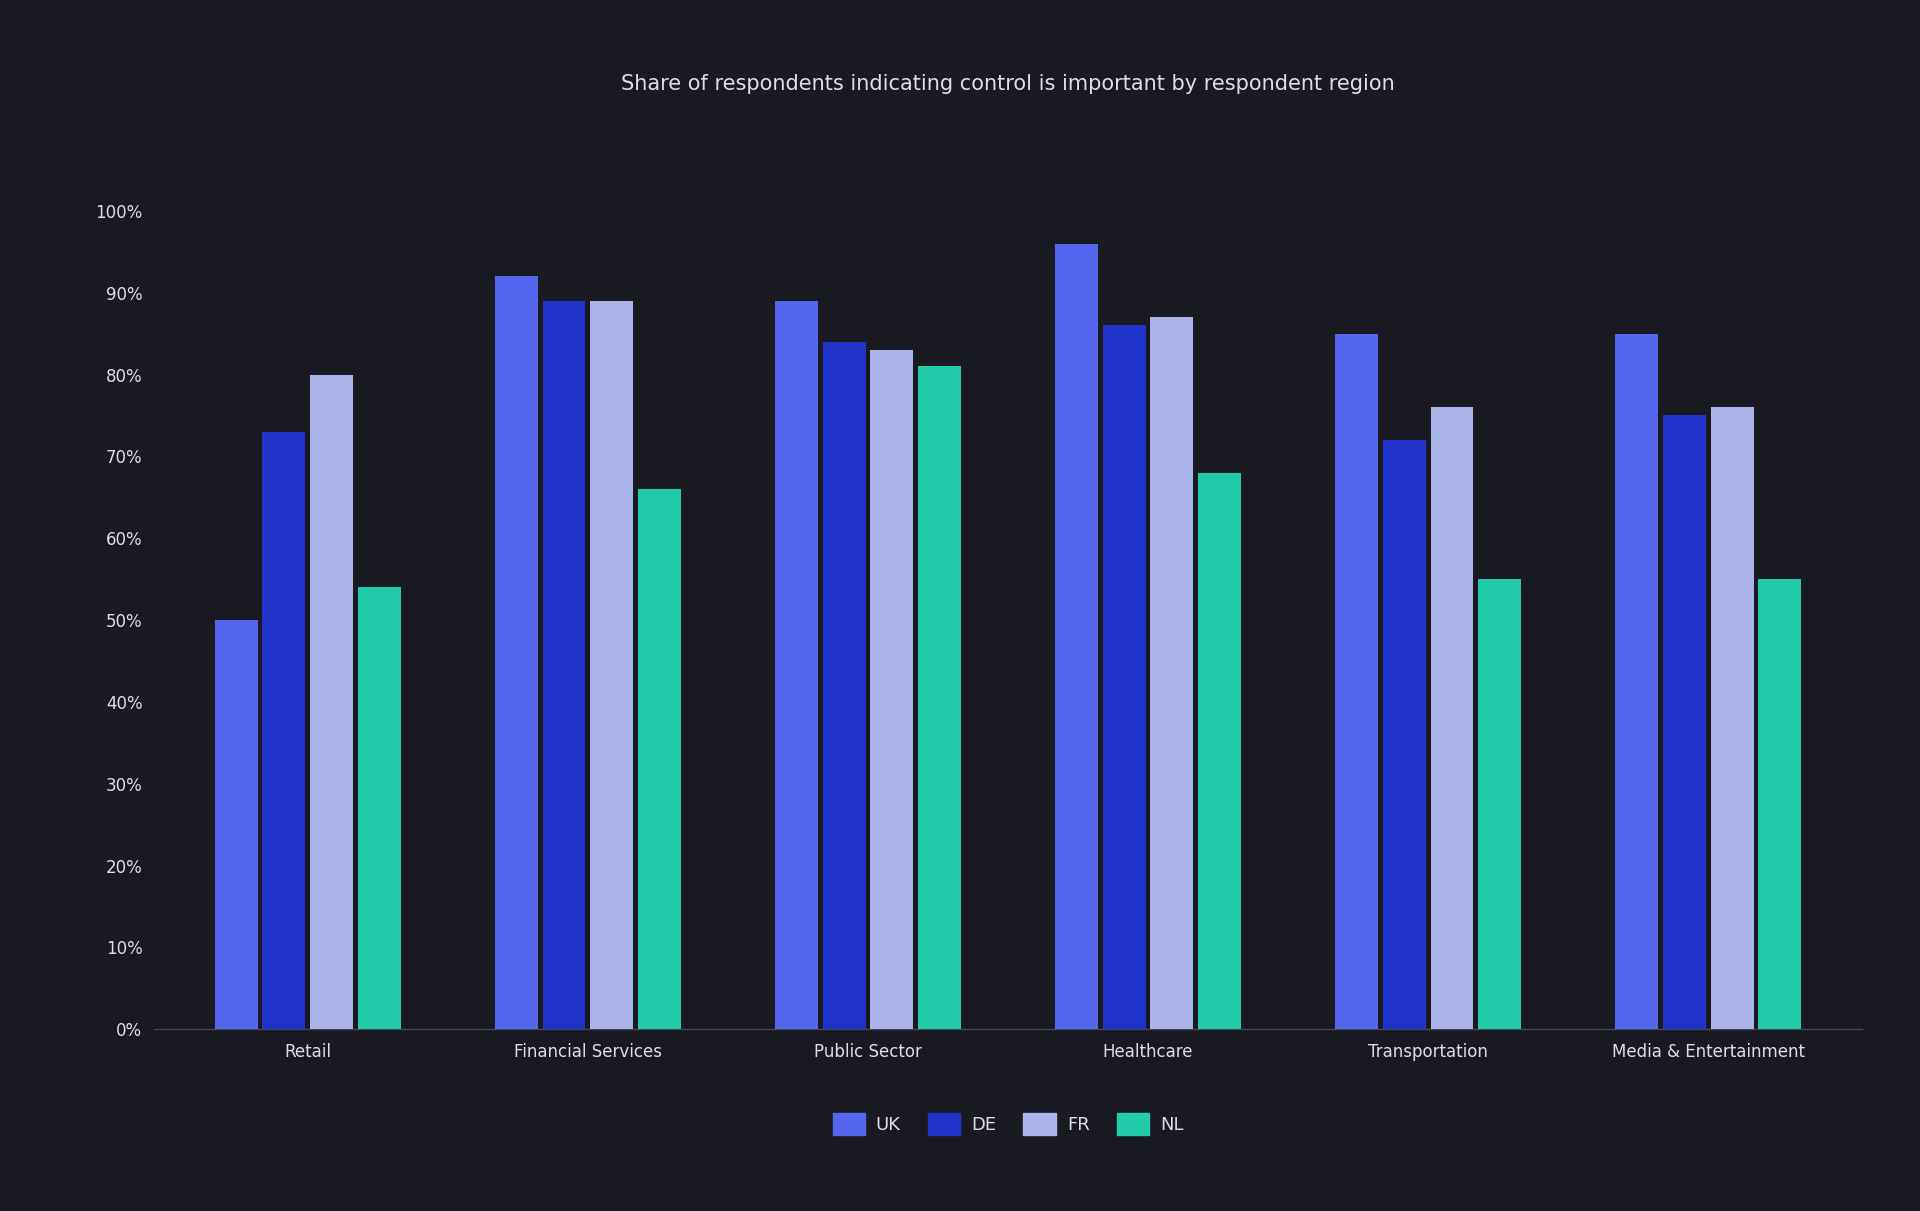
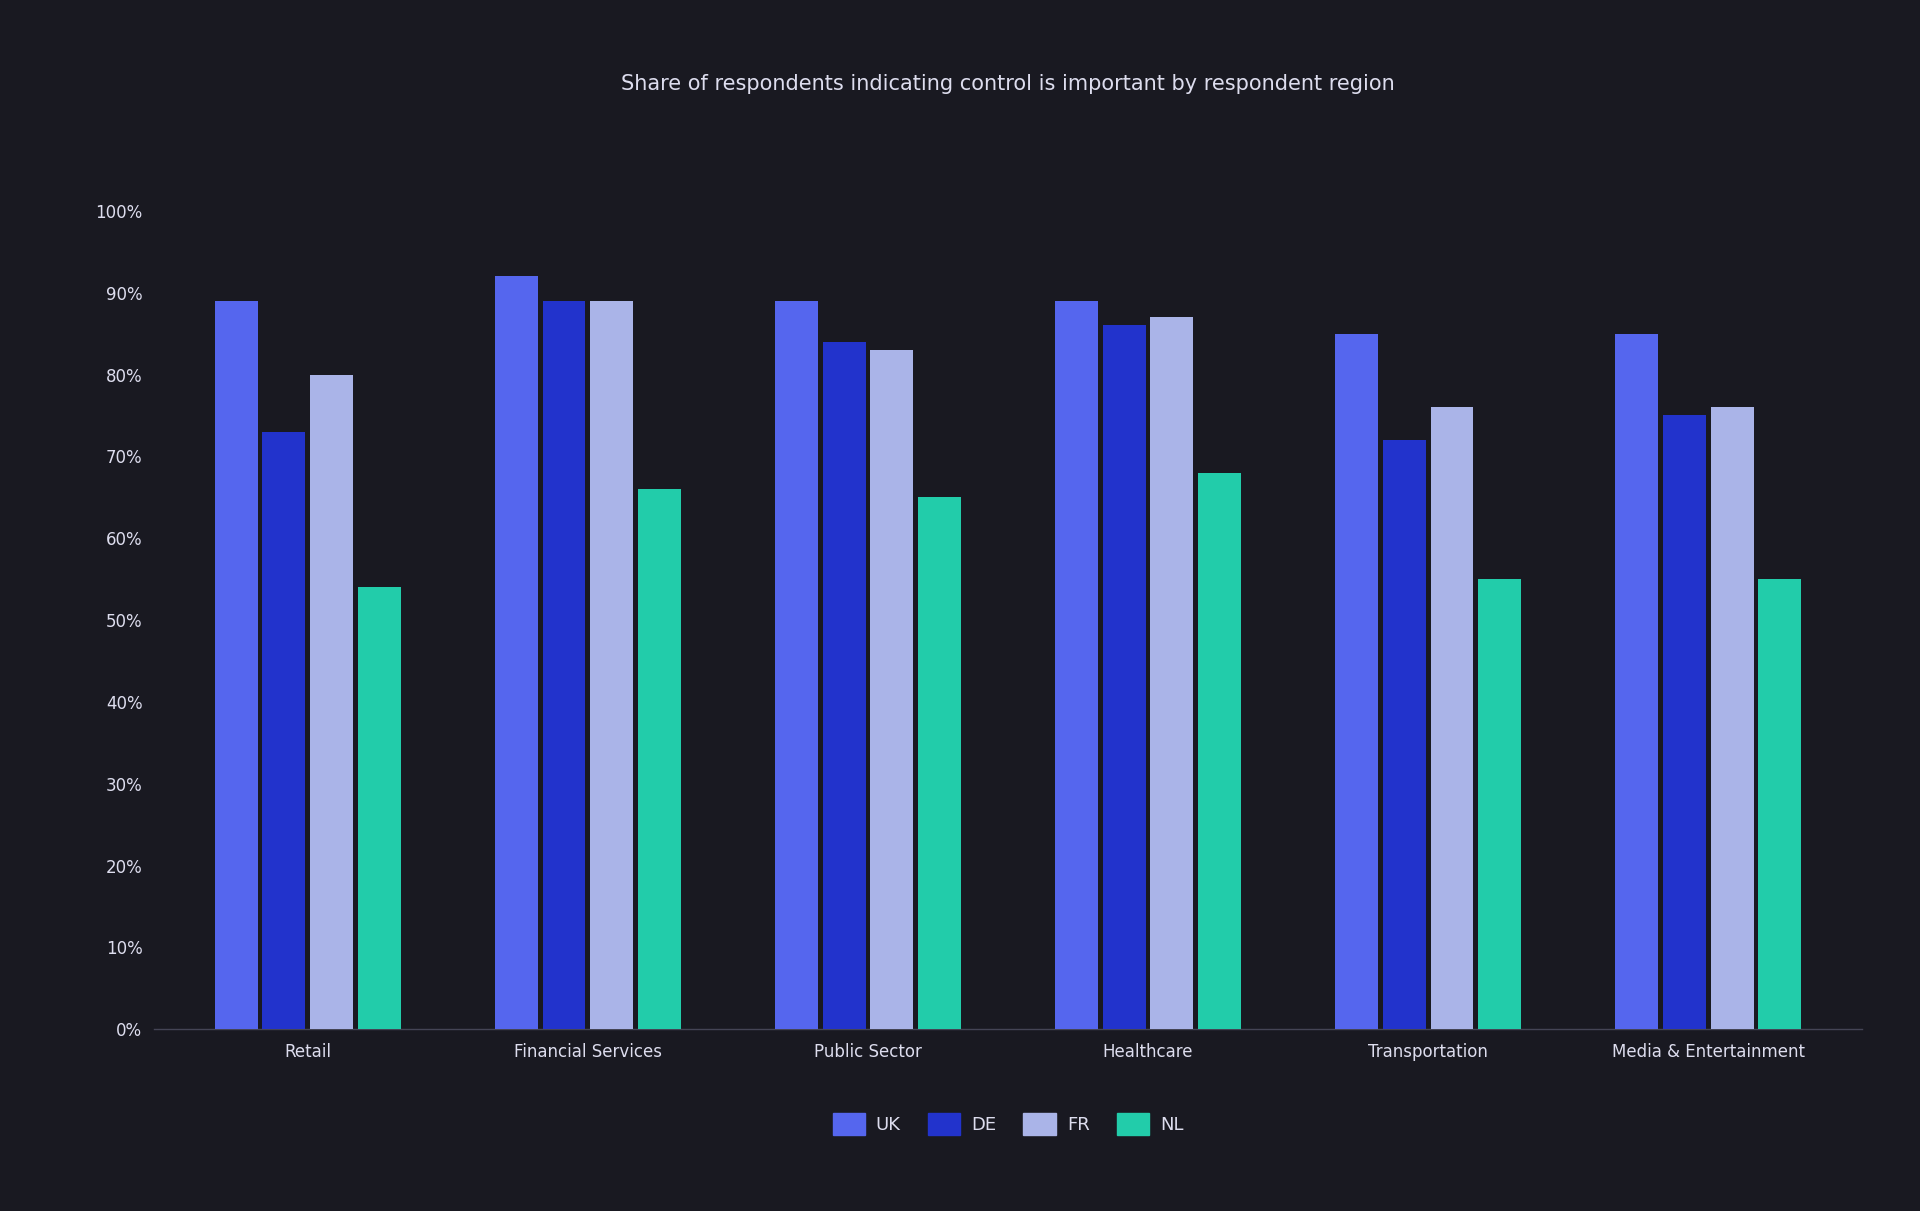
UK/Retail: 50% -> 89%
NL/Public Sector: 81% -> 65%
UK/Healthcare: 96% -> 89%
